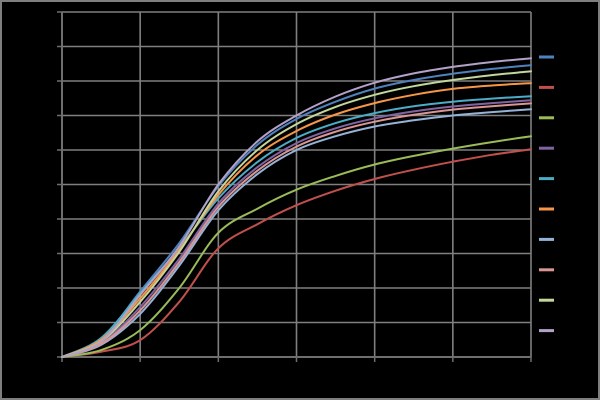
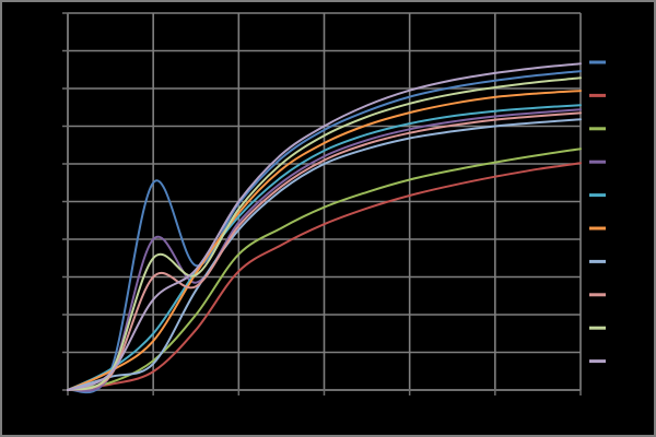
Run 1/500: 19% -> 55%
Run 4/500: 14% -> 40%
Run 5/500: 18% -> 15%
Run 6/500: 17% -> 13%
Run 7/500: 12% -> 7%
Run 8/500: 14% -> 30%
Run 9/500: 16% -> 35%
Run 10/500: 18% -> 24%
